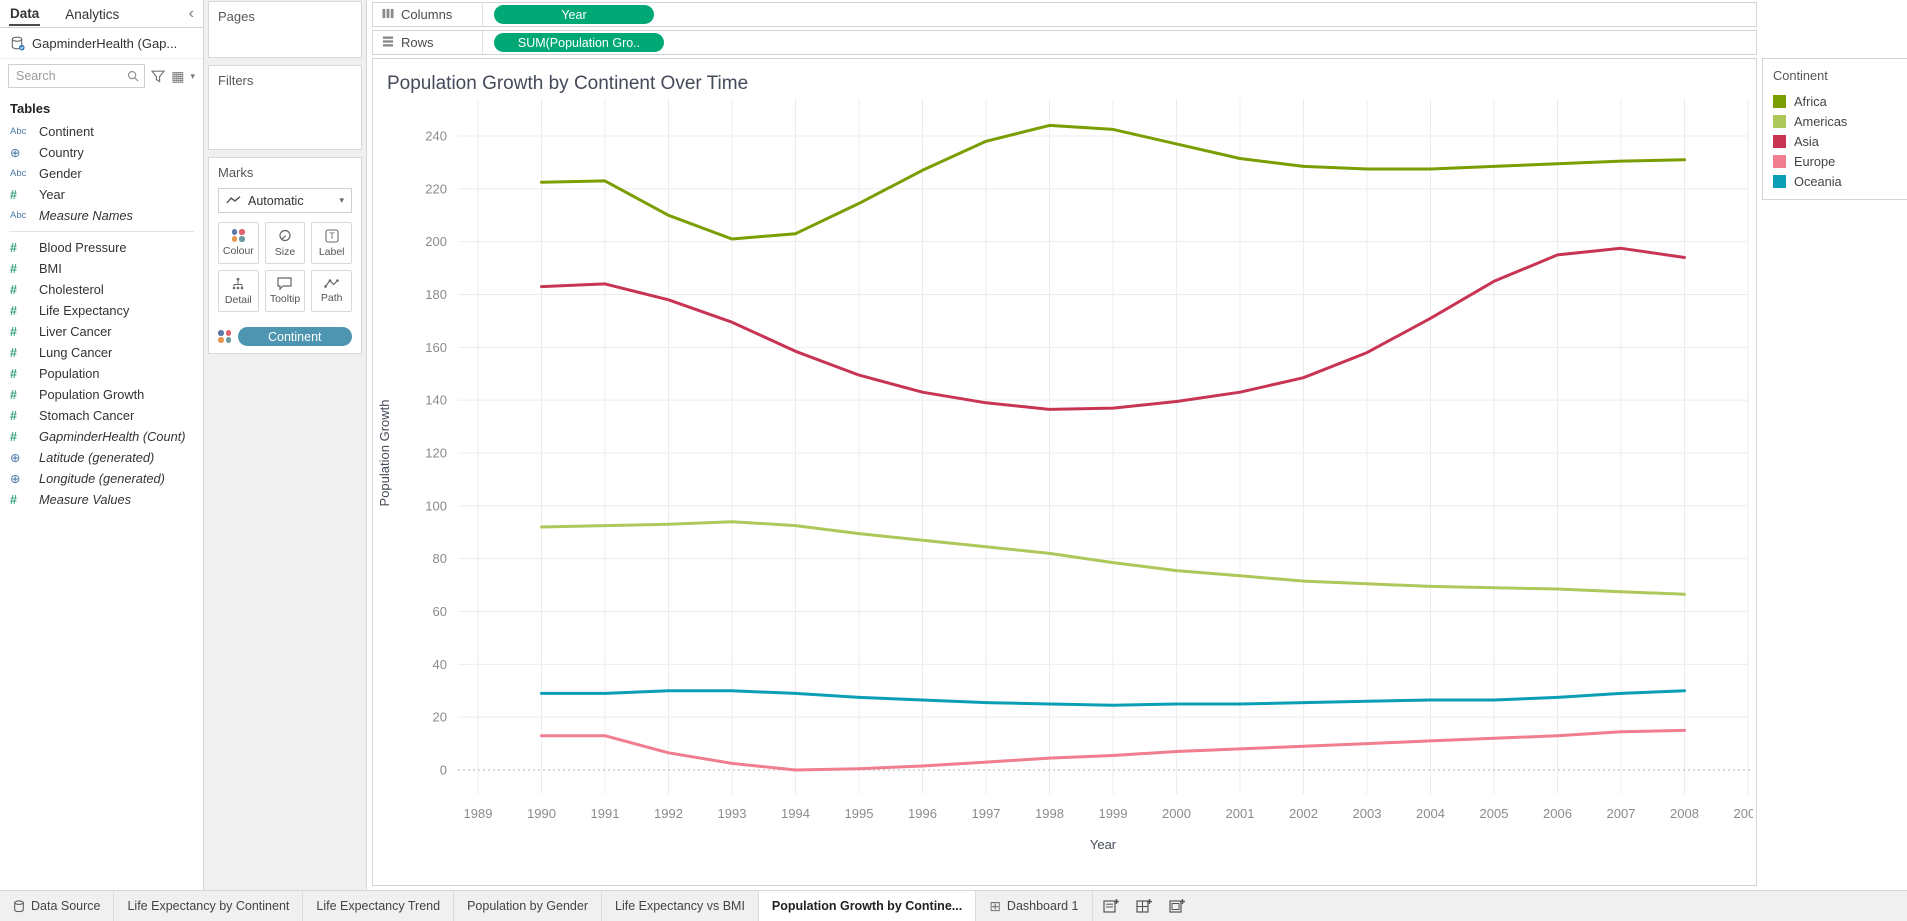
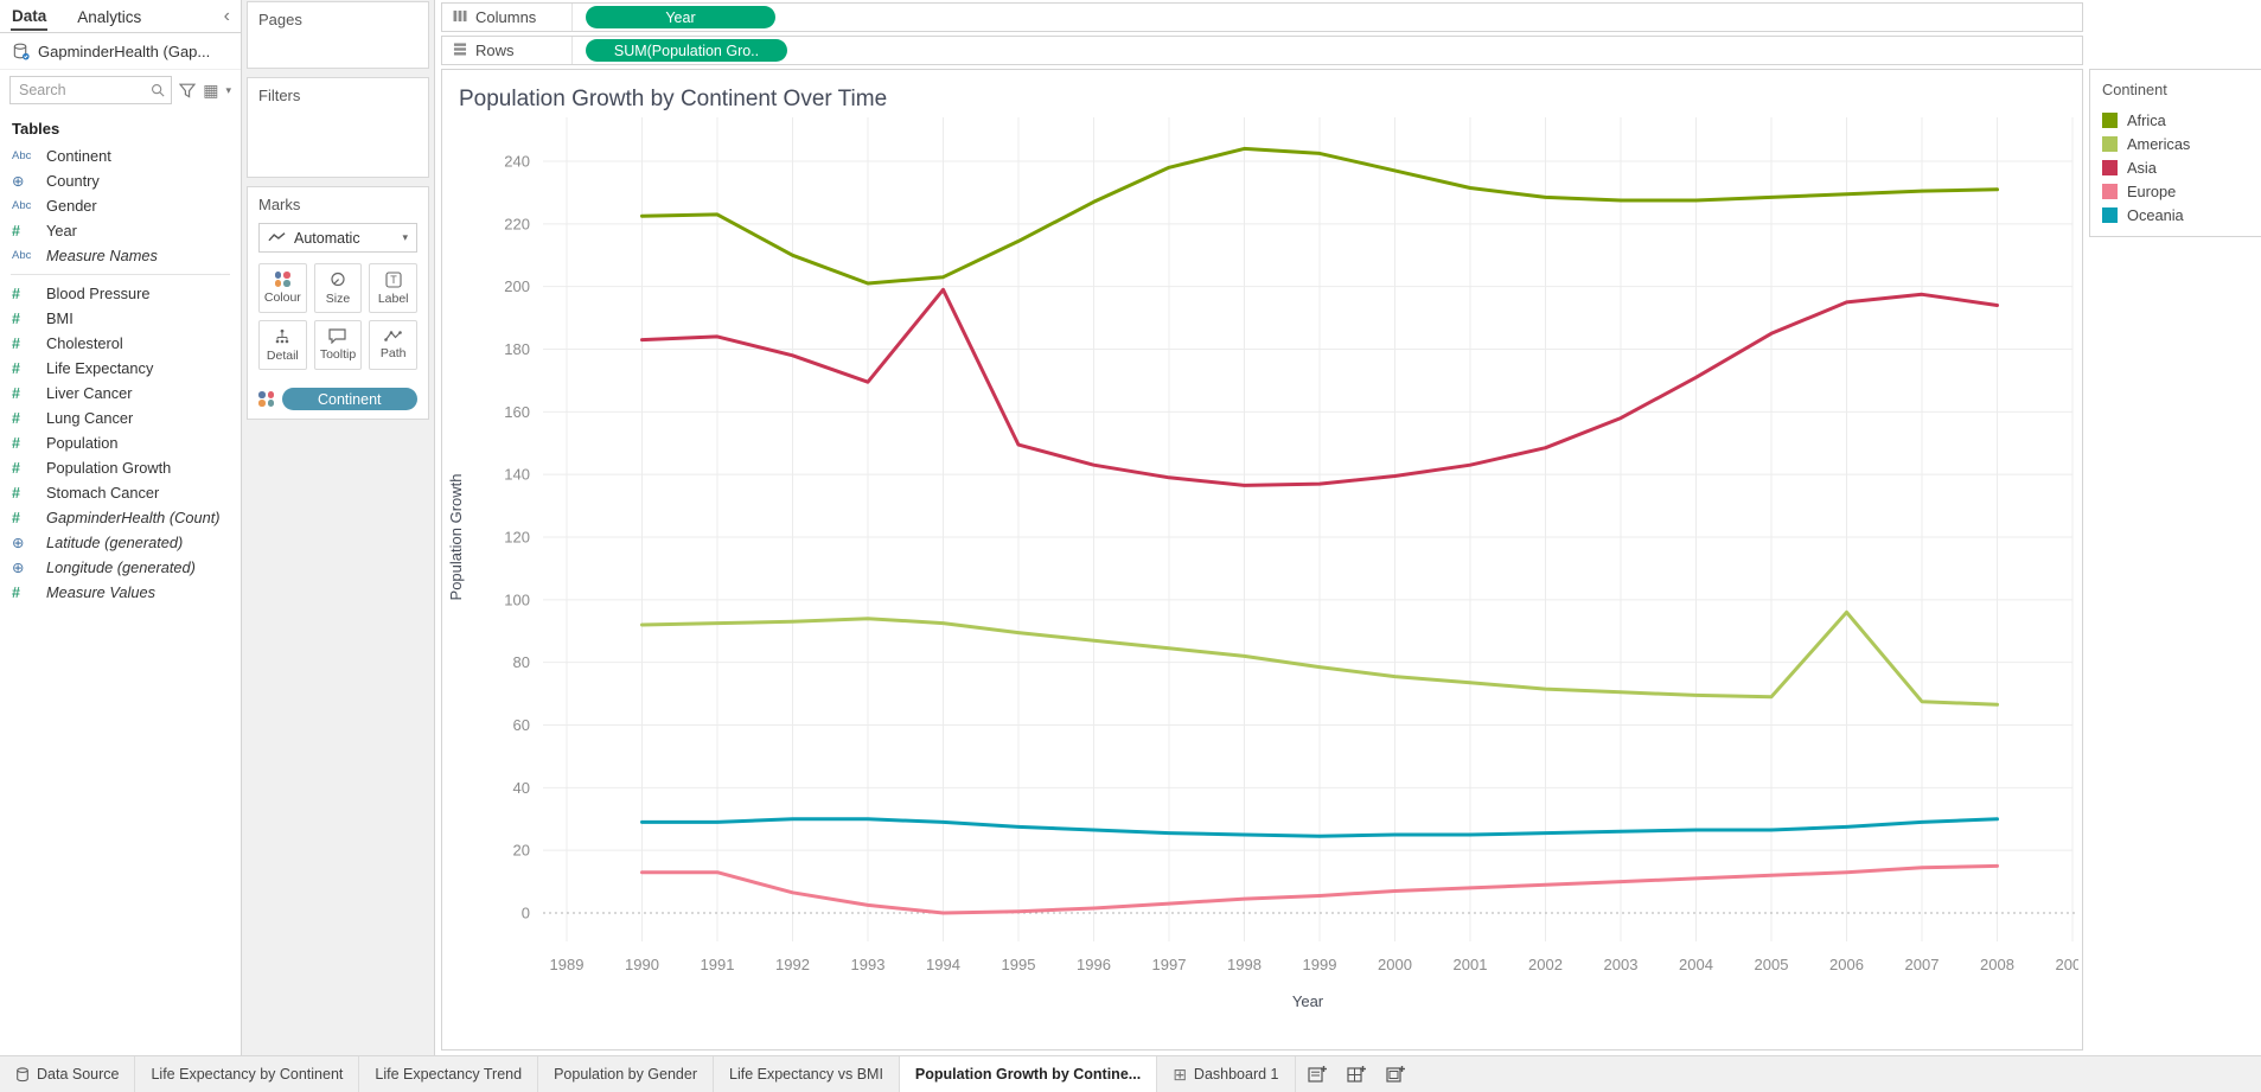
Asia/1994: 158 -> 199
Americas/2006: 68 -> 96
